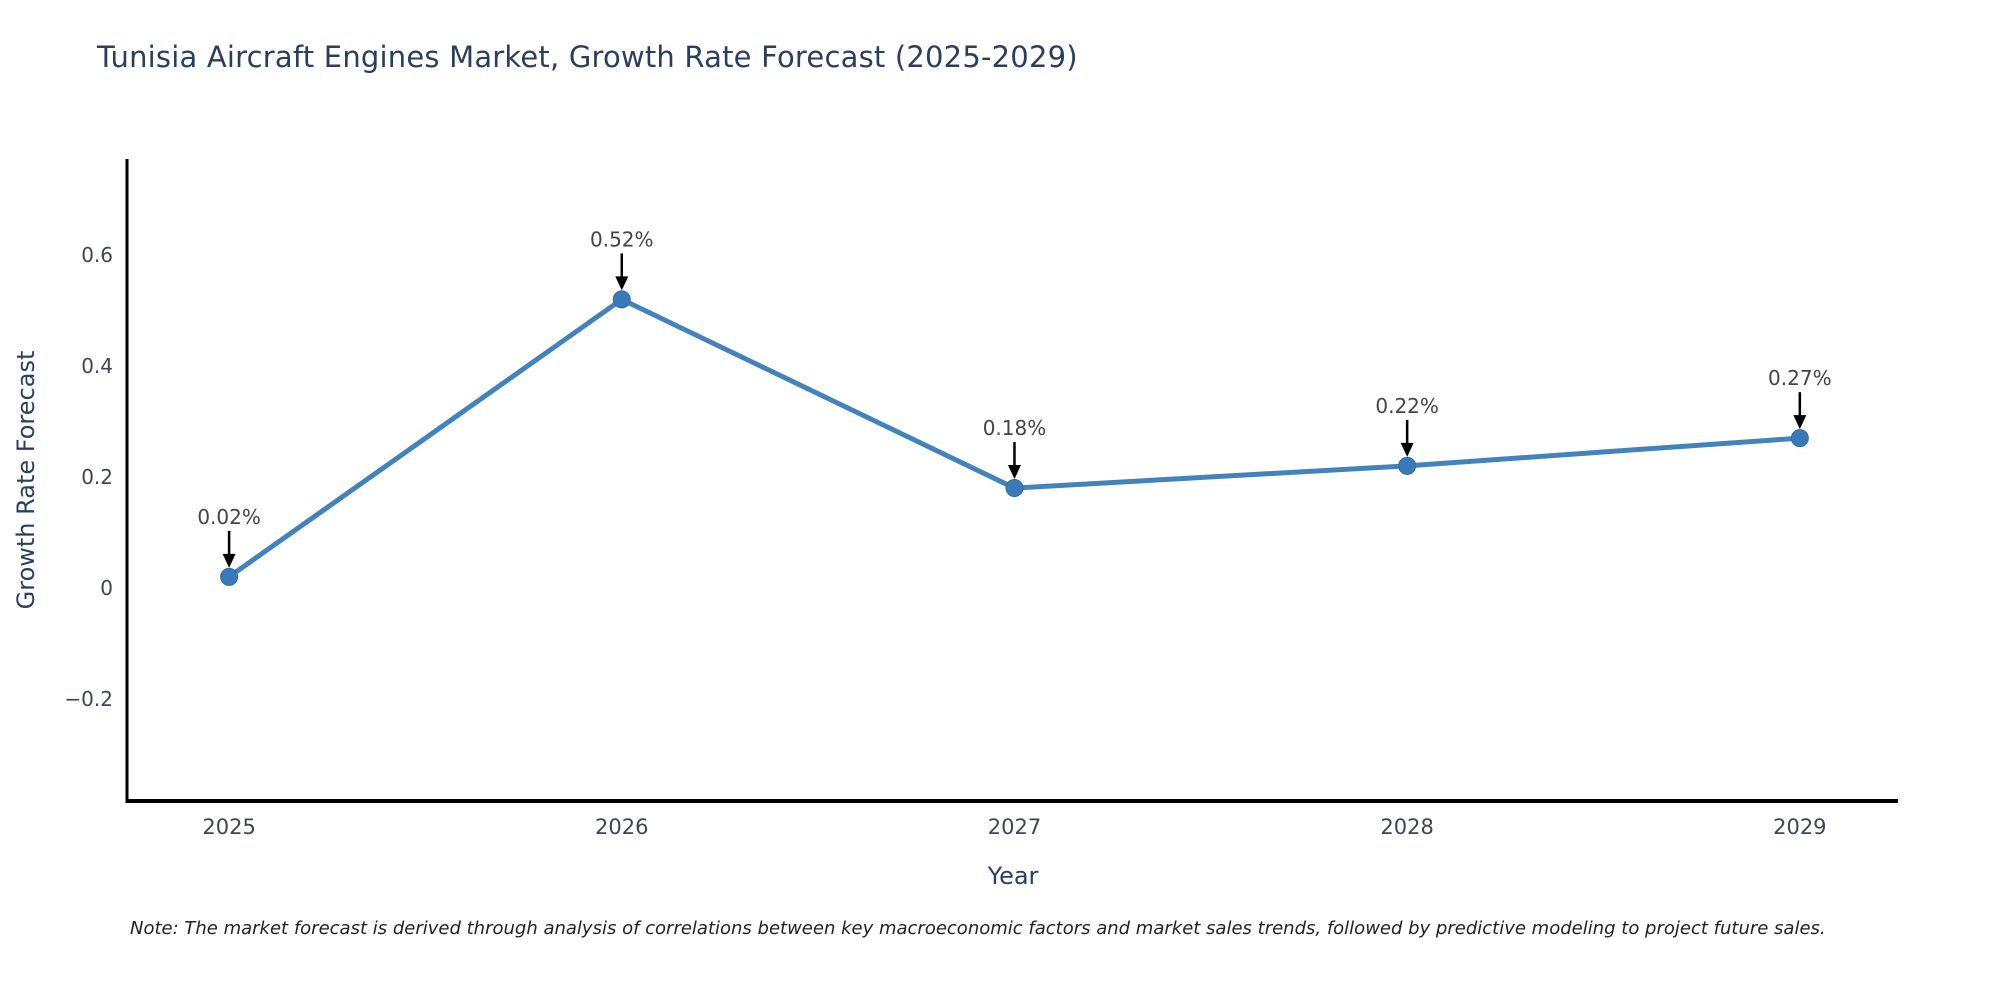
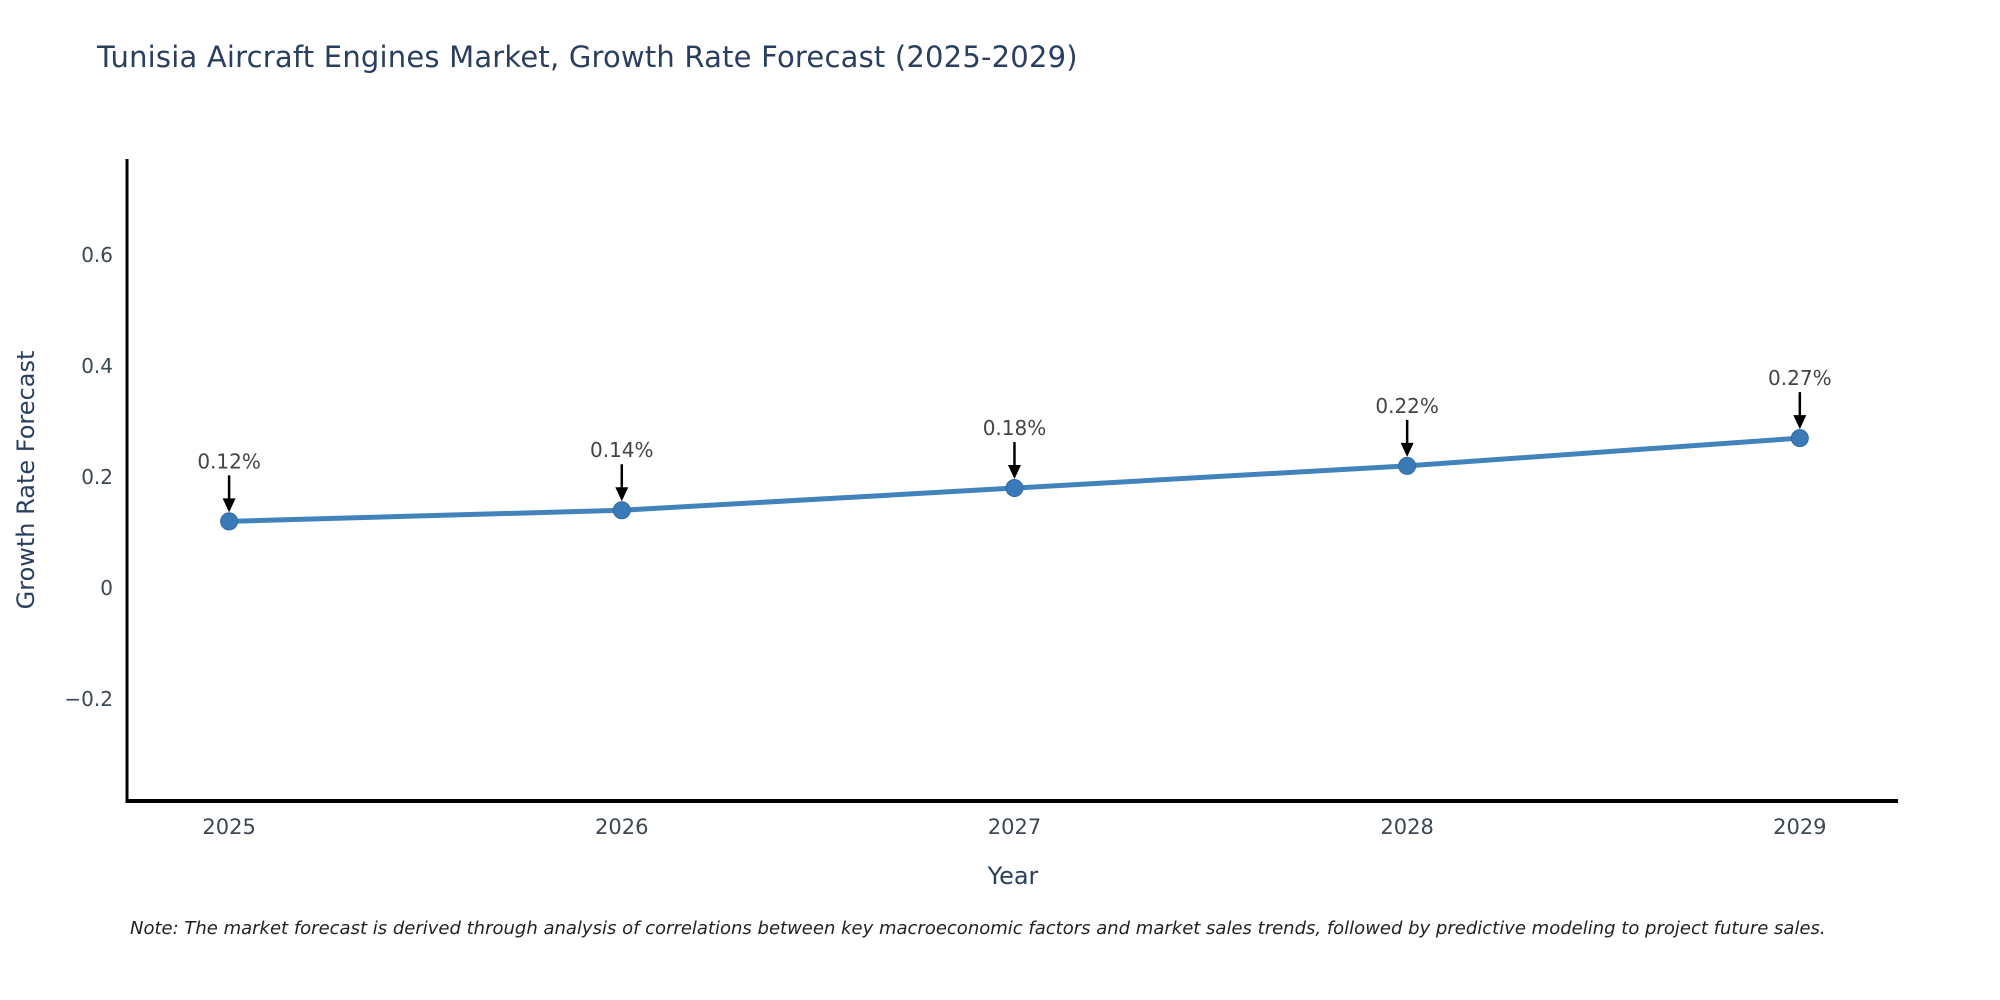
2025: 0.02% -> 0.12%
2026: 0.52% -> 0.14%
